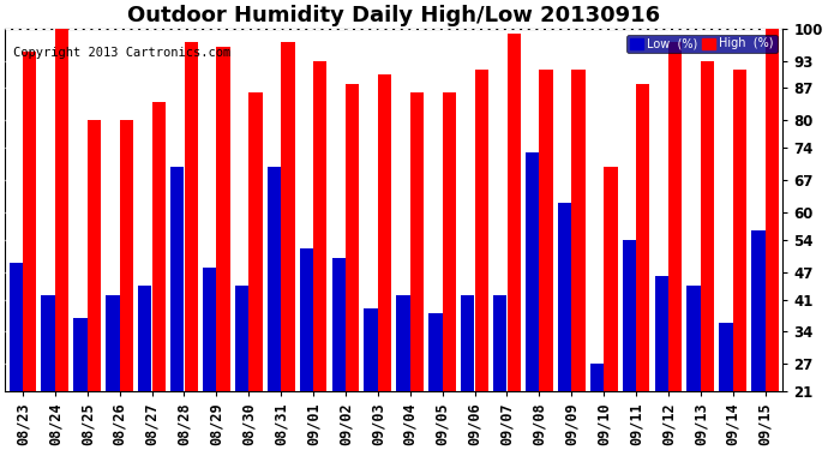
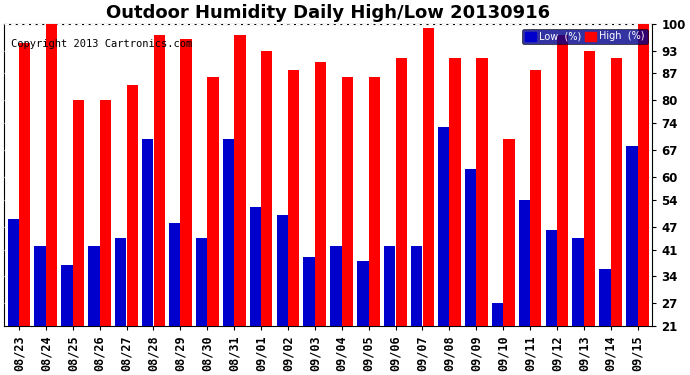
Low (%)/09/15: 56 -> 68
